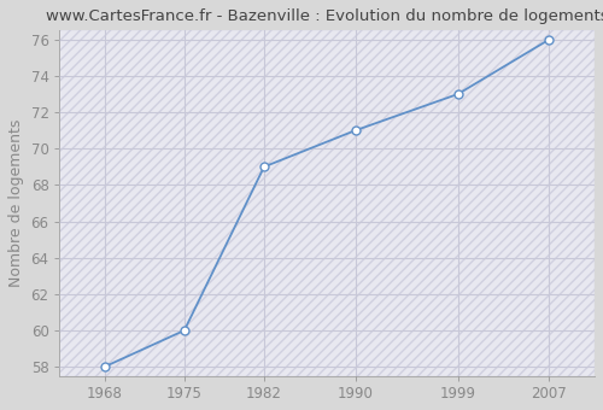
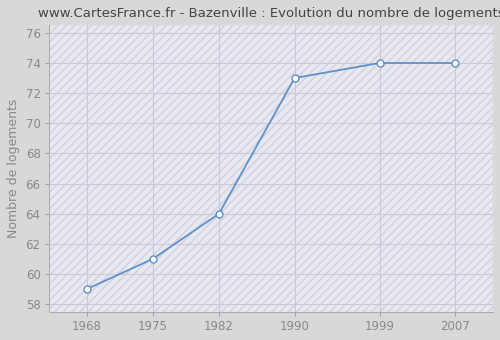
1968: 58 -> 59
1975: 60 -> 61
1982: 69 -> 64
1990: 71 -> 73
1999: 73 -> 74
2007: 76 -> 74
